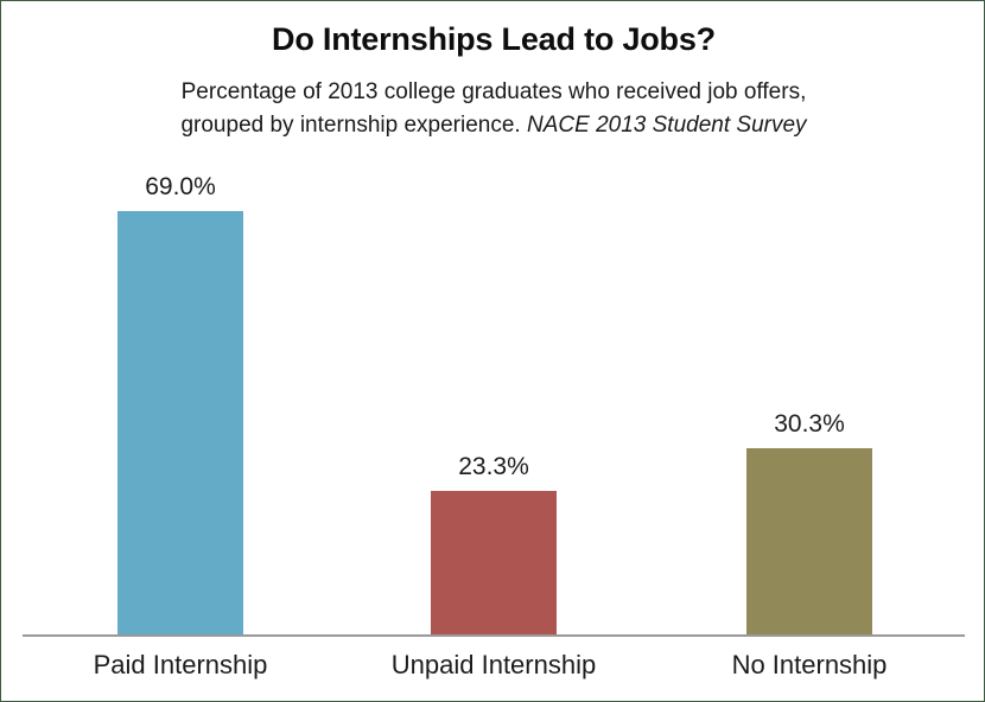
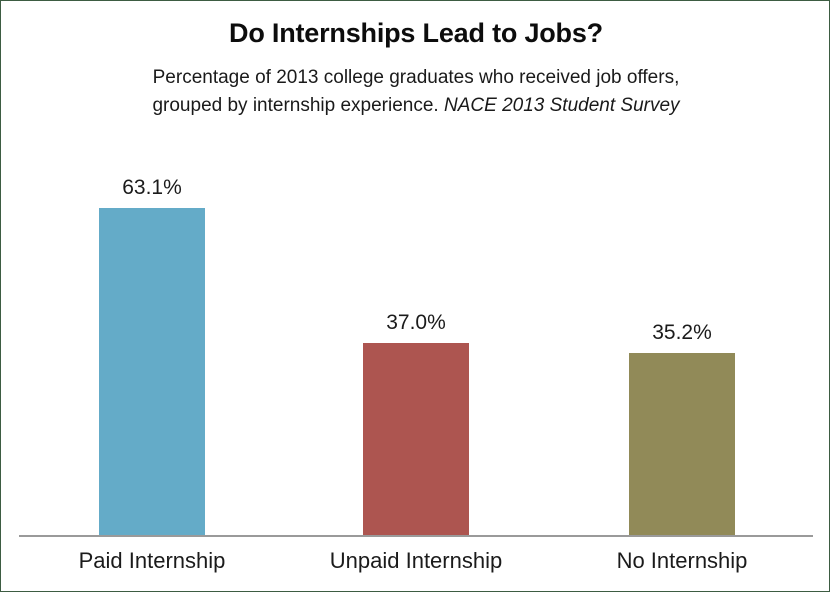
Paid Internship: 69.0% -> 63.1%
Unpaid Internship: 23.3% -> 37.0%
No Internship: 30.3% -> 35.2%
